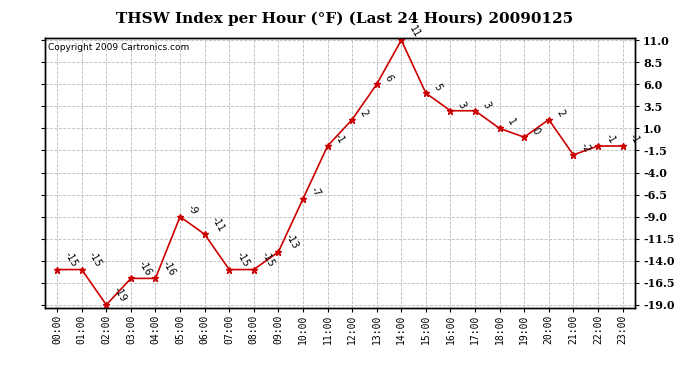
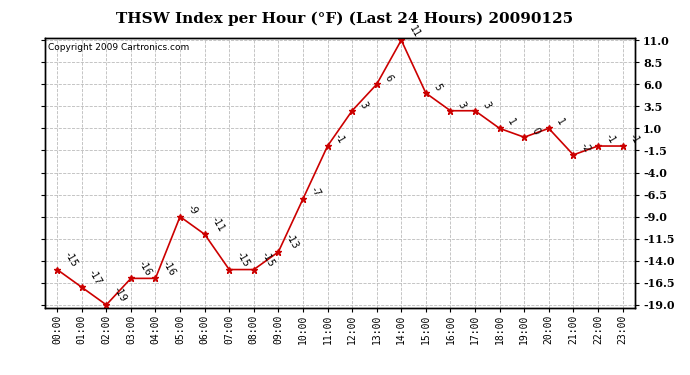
01:00: -15 -> -17
12:00: 2 -> 3
20:00: 2 -> 1
